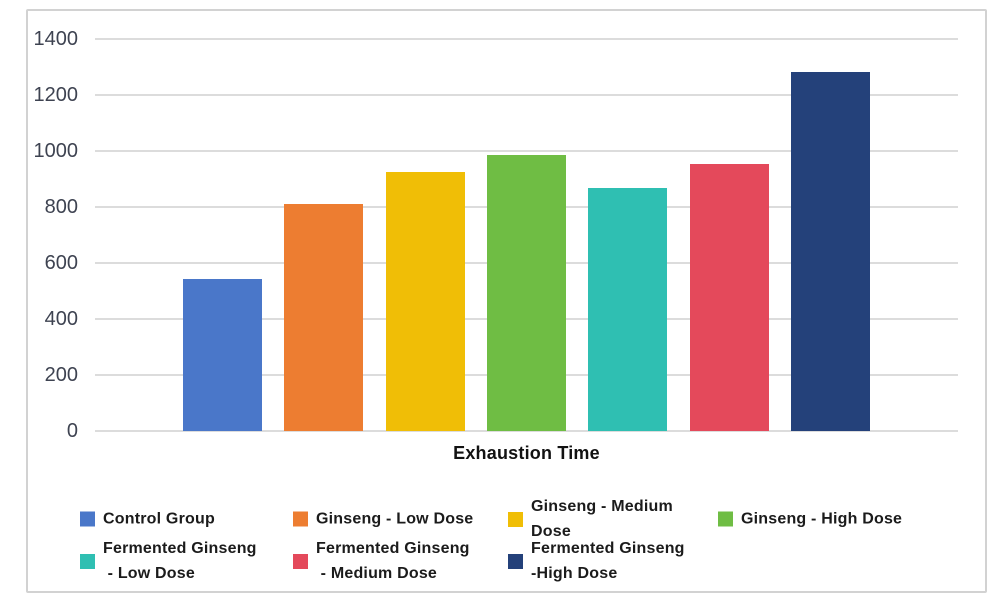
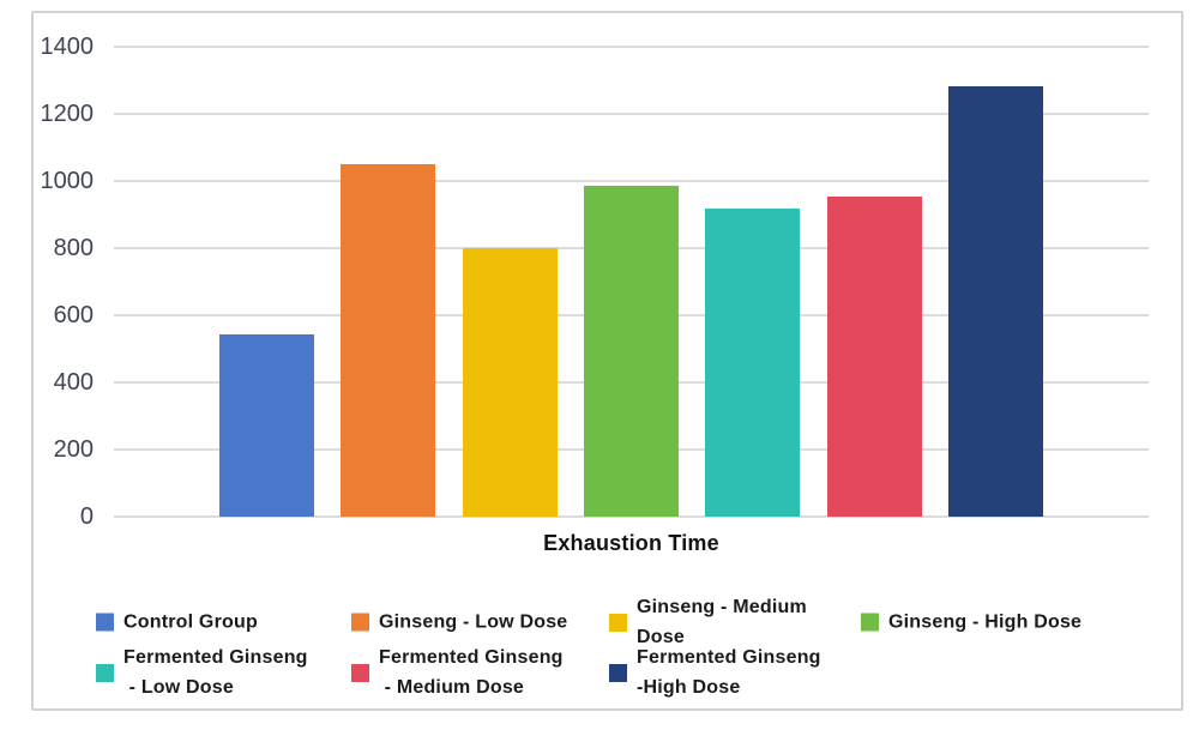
Ginseng - Low Dose: 810 -> 1050
Ginseng - Medium Dose: 920 -> 800
Fermented Ginseng - Low Dose: 870 -> 920
